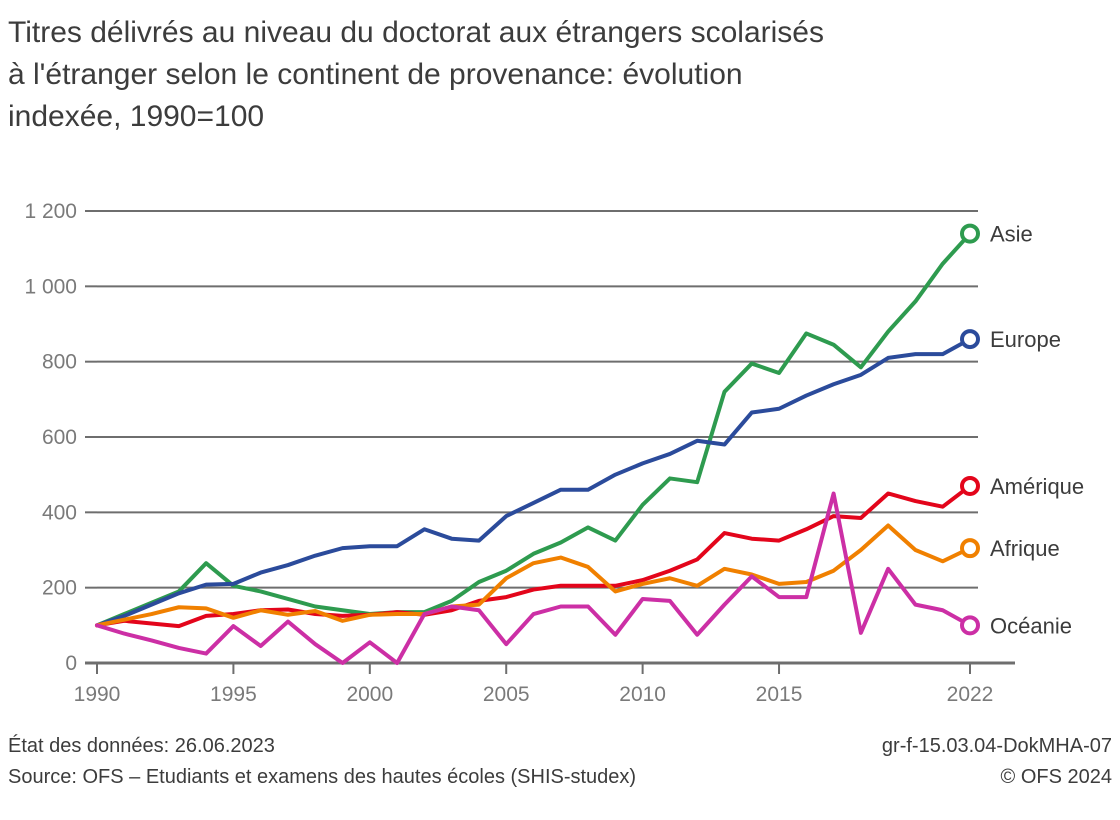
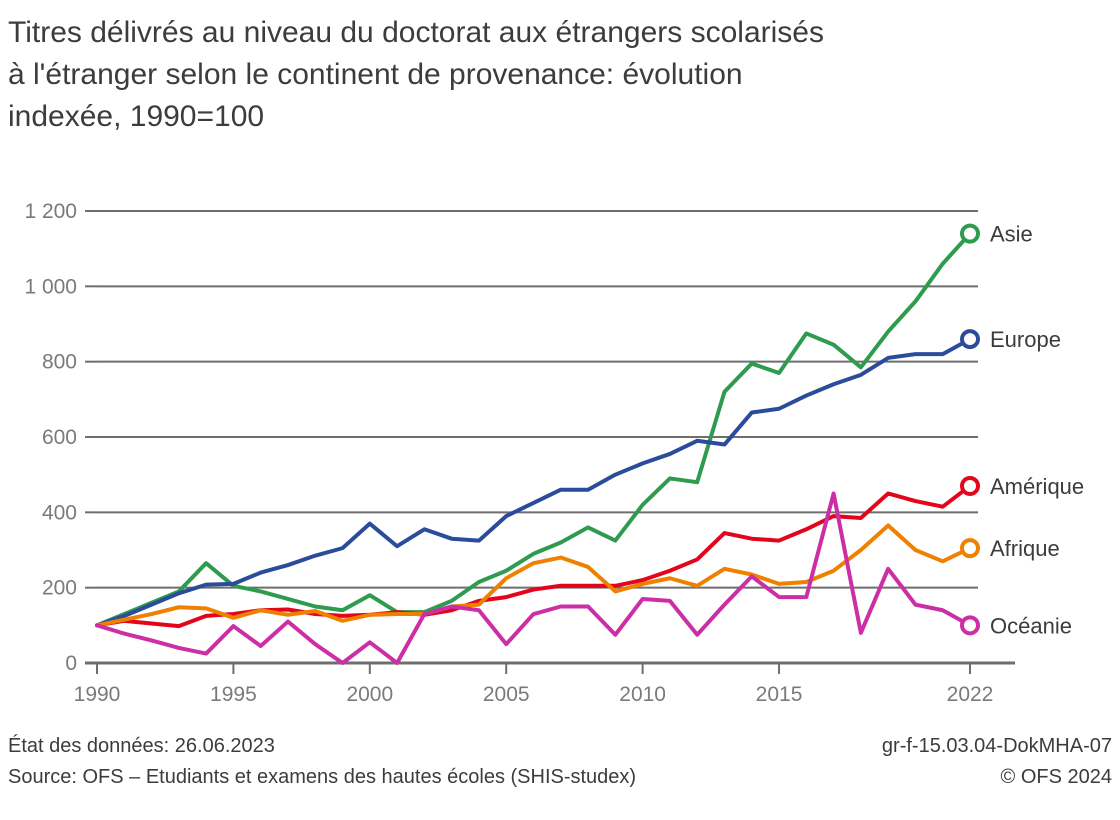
Asie/2000: 130 -> 180
Europe/2000: 310 -> 370
